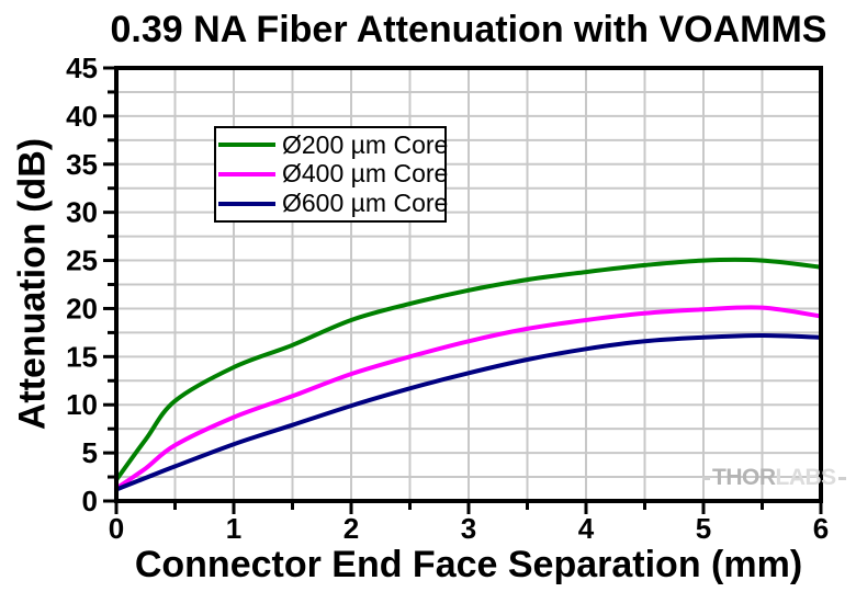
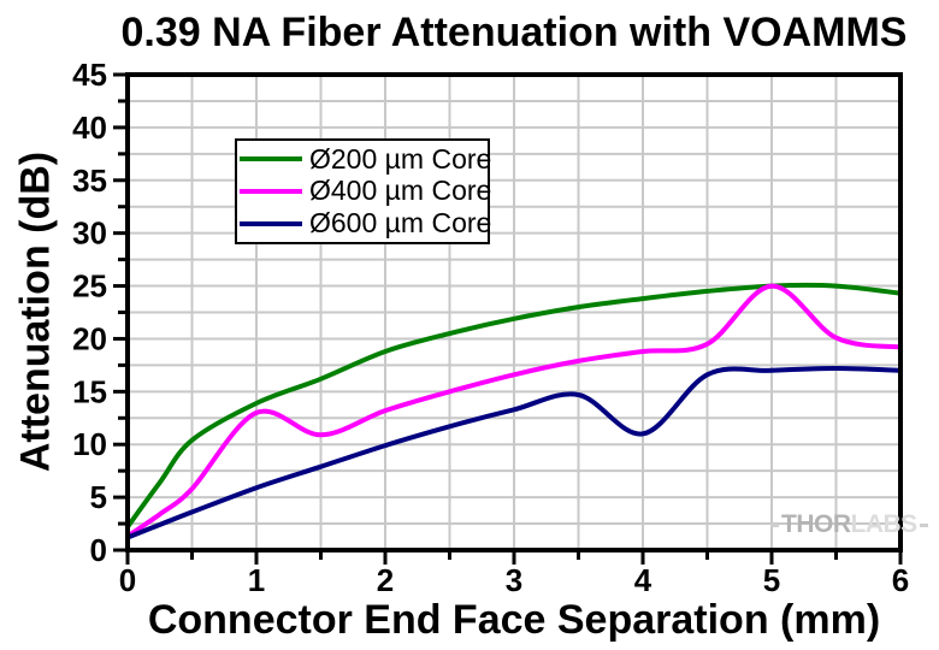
Ø400 µm Core/1: 9 -> 13
Ø600 µm Core/4: 16 -> 11
Ø400 µm Core/5: 20 -> 25
